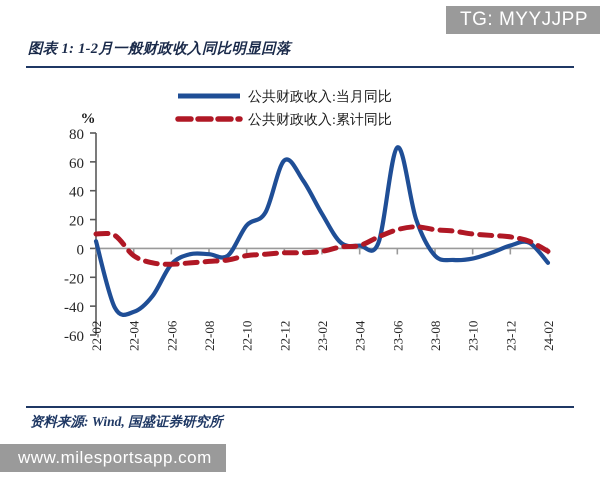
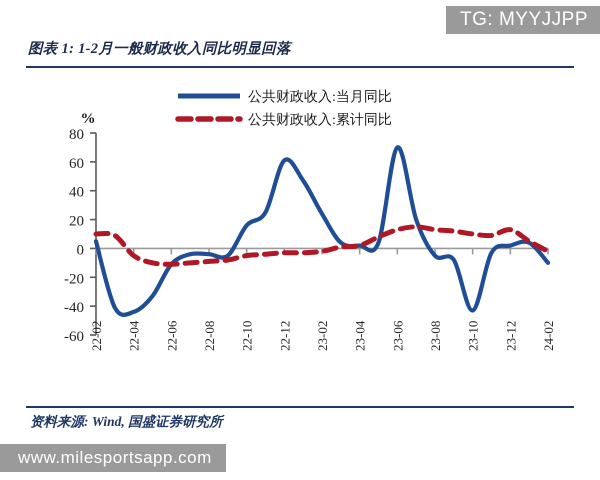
公共财政收入:当月同比/23-10: -7 -> -43
公共财政收入:累计同比/23-12: 8 -> 13
